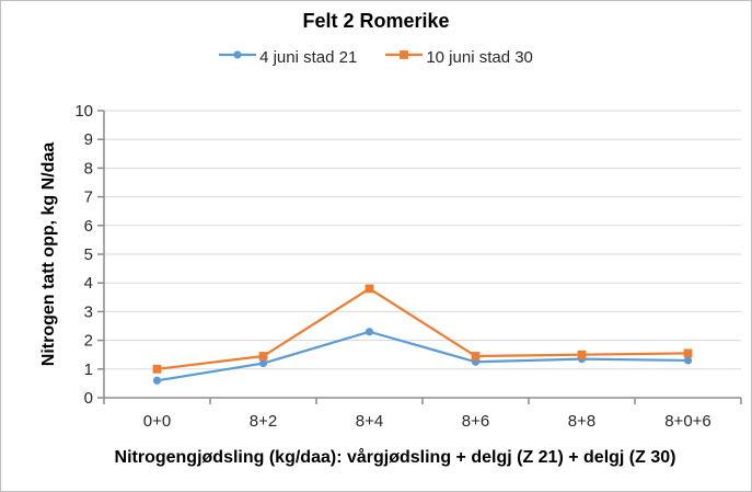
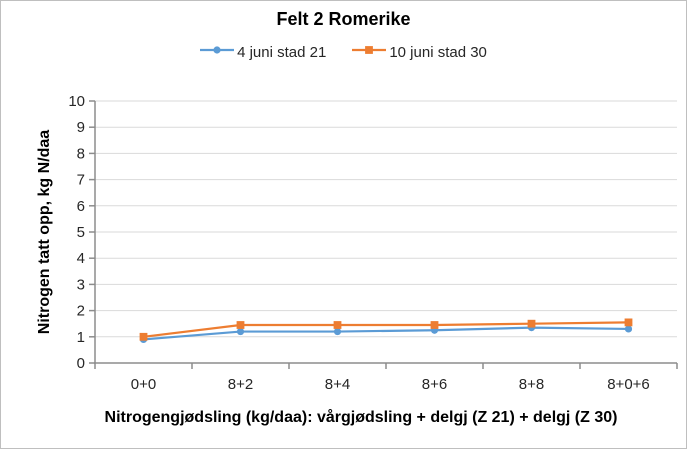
4 juni stad 21/0+0: 0.6 -> 0.9
4 juni stad 21/8+4: 2.3 -> 1.2
10 juni stad 30/8+4: 3.8 -> 1.4
